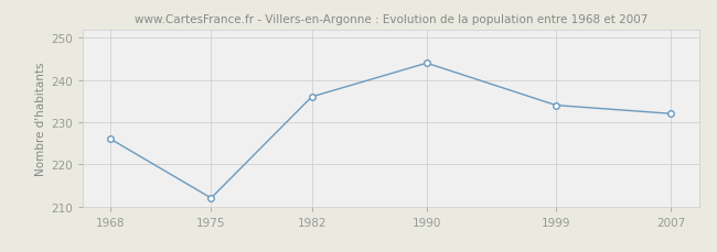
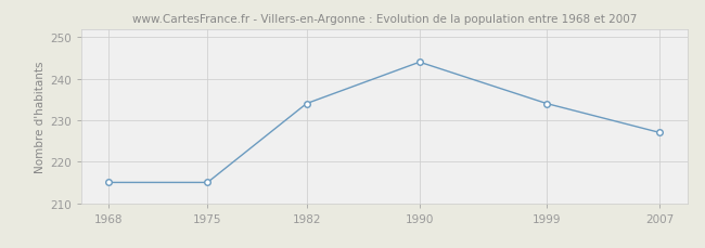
1968: 226 -> 215
1975: 212 -> 215
1982: 236 -> 234
2007: 232 -> 227
